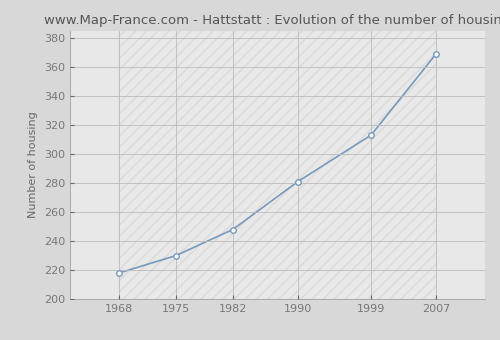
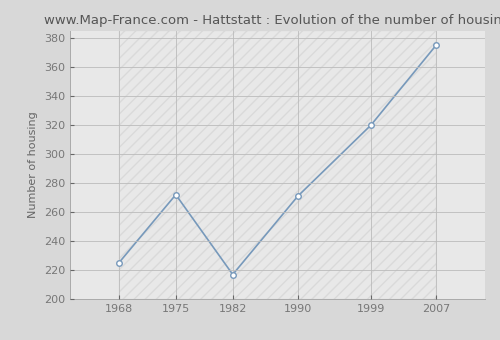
1968: 218 -> 225
1975: 230 -> 272
1982: 248 -> 217
1990: 281 -> 271
1999: 313 -> 320
2007: 369 -> 375
